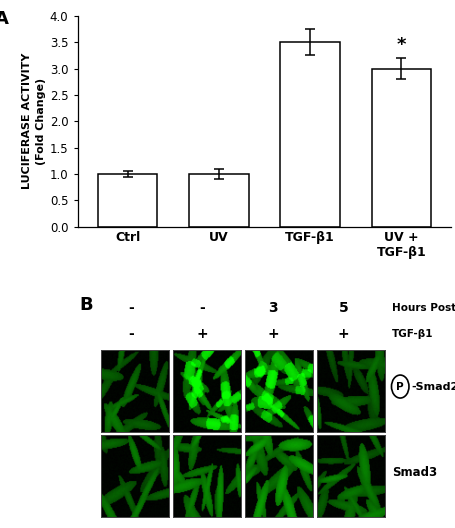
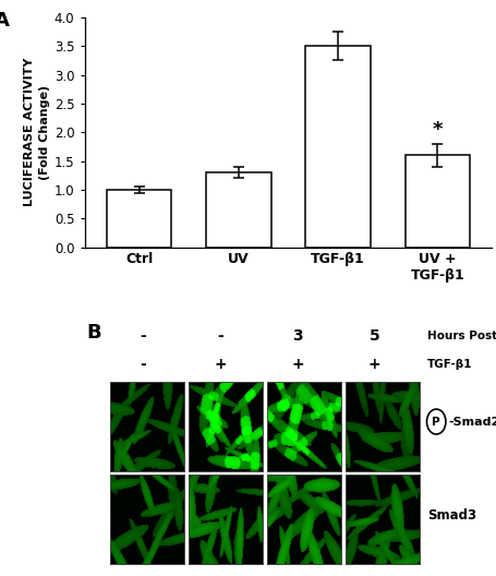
UV: 1.0 -> 1.3
UV + TGF-β1: 3.0 -> 1.6
